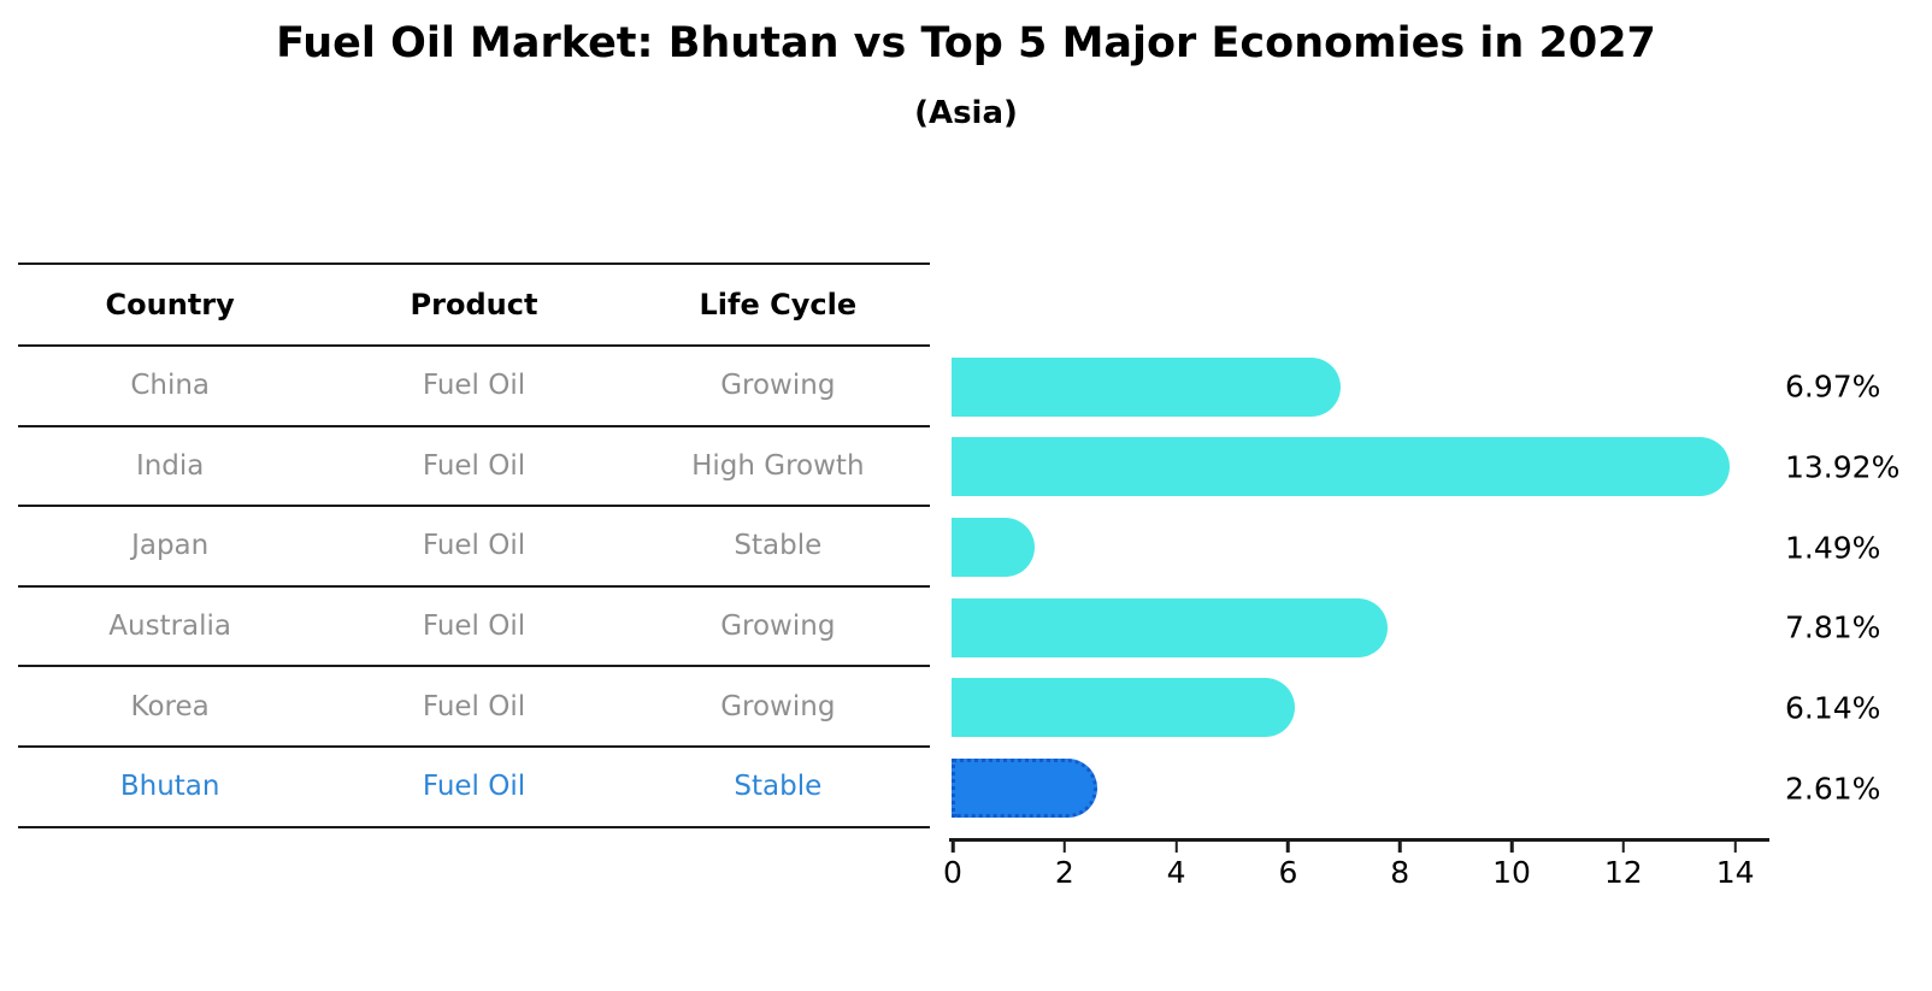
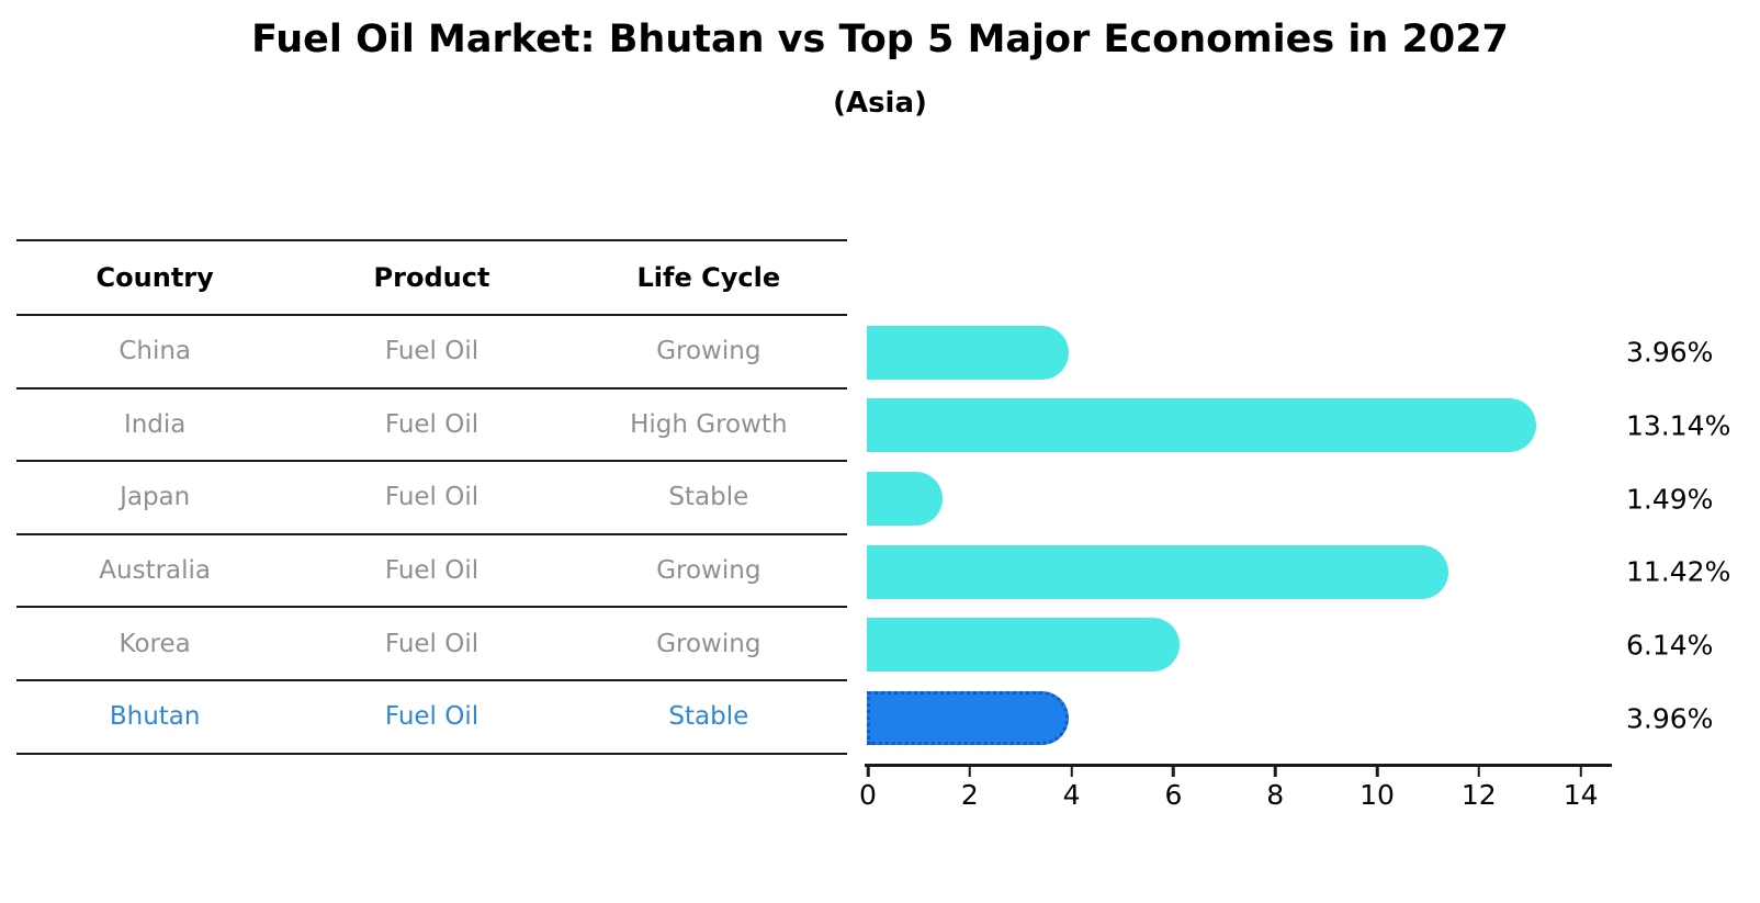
China: 6.97% -> 3.96%
India: 13.92% -> 13.14%
Australia: 7.81% -> 11.42%
Bhutan: 2.61% -> 3.96%
